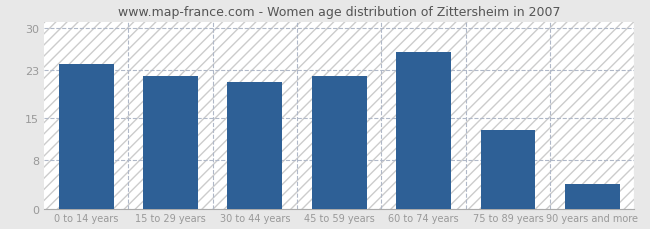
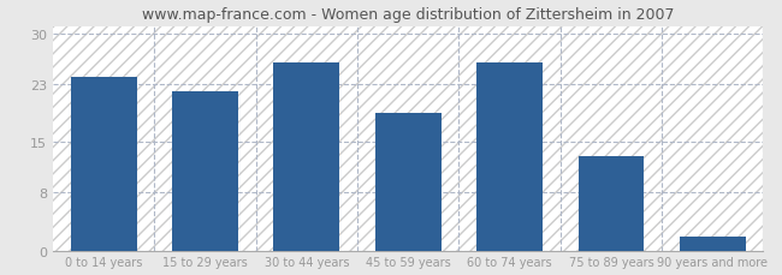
30 to 44 years: 21 -> 26
45 to 59 years: 22 -> 19
90 years and more: 4 -> 2
